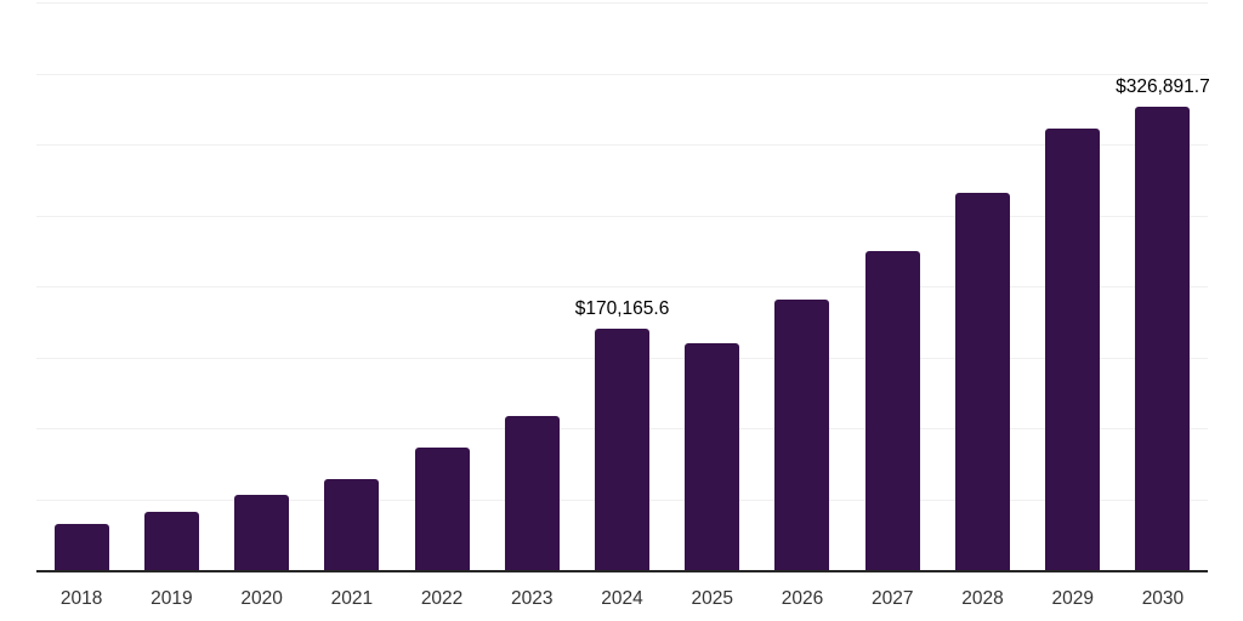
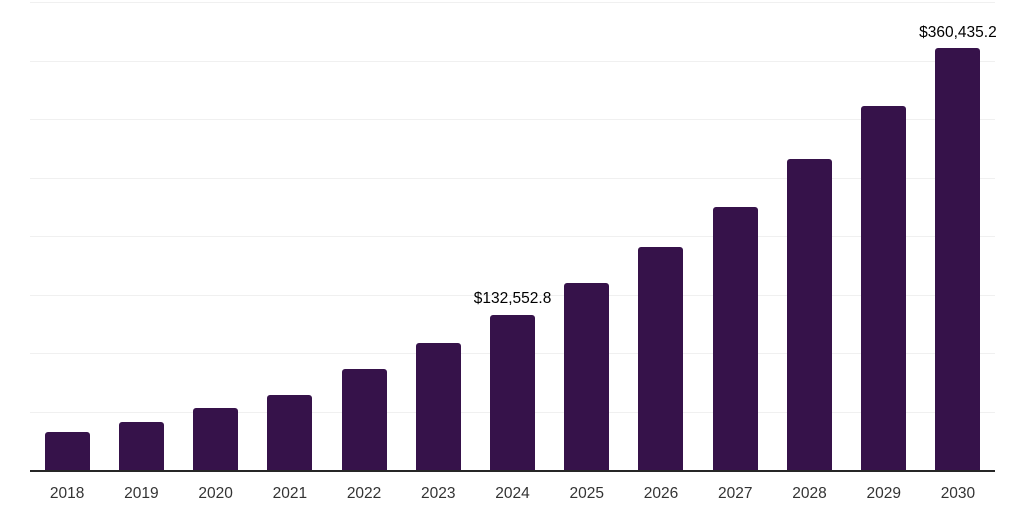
2024: $170,165.6 -> $132,552.8
2030: $326,891.7 -> $360,435.2
